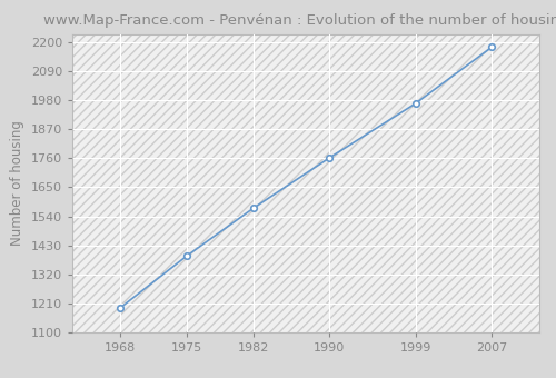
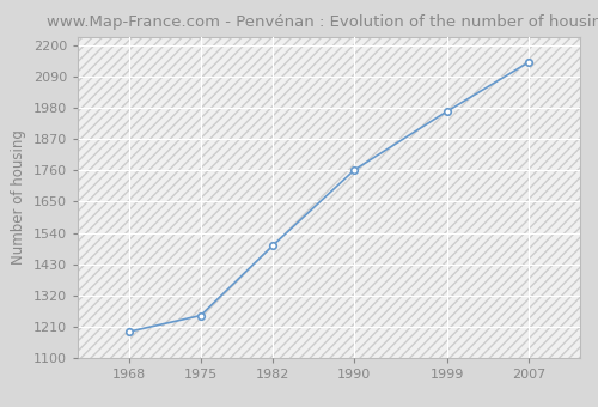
1975: 1390 -> 1250
1982: 1571 -> 1495
2007: 2180 -> 2140
